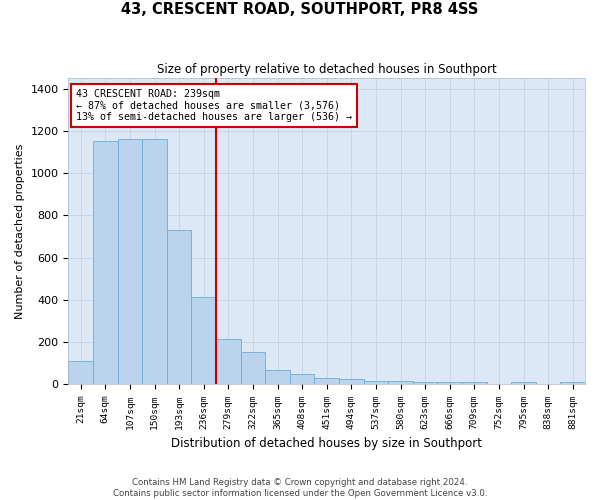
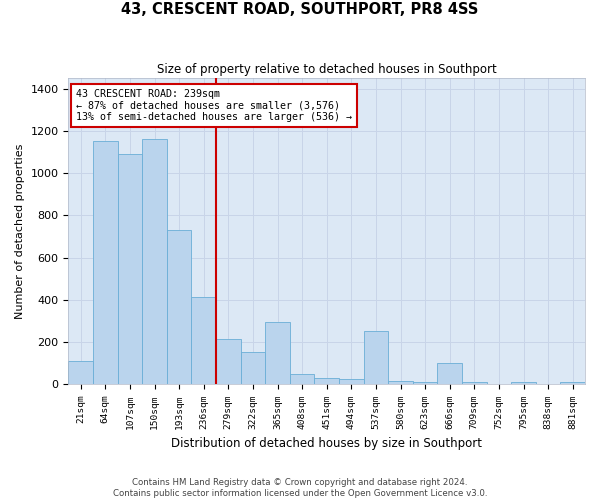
107sqm: 1160 -> 1090
365sqm: 70 -> 295
537sqm: 15 -> 255
666sqm: 10 -> 100
